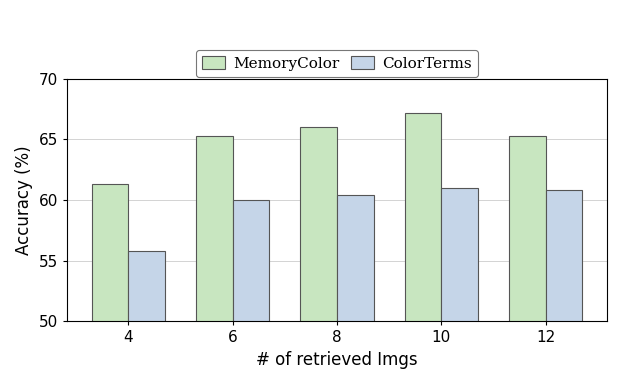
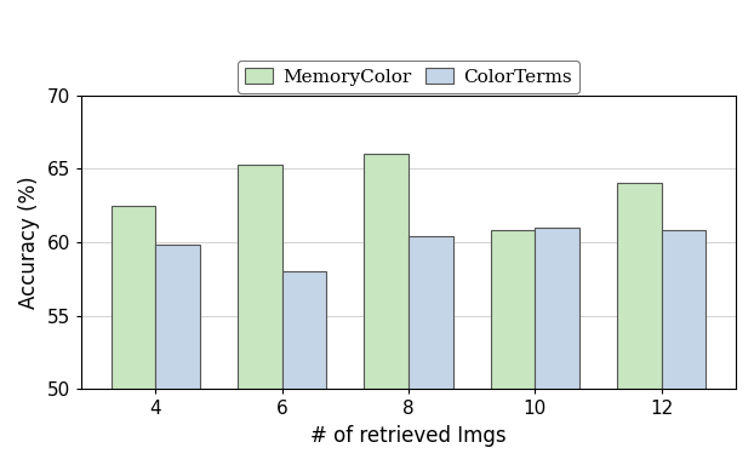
MemoryColor/4: 61.3 -> 62.5
ColorTerms/4: 55.8 -> 59.8
ColorTerms/6: 60.0 -> 58.0
MemoryColor/10: 67.2 -> 60.8
MemoryColor/12: 65.3 -> 64.0
